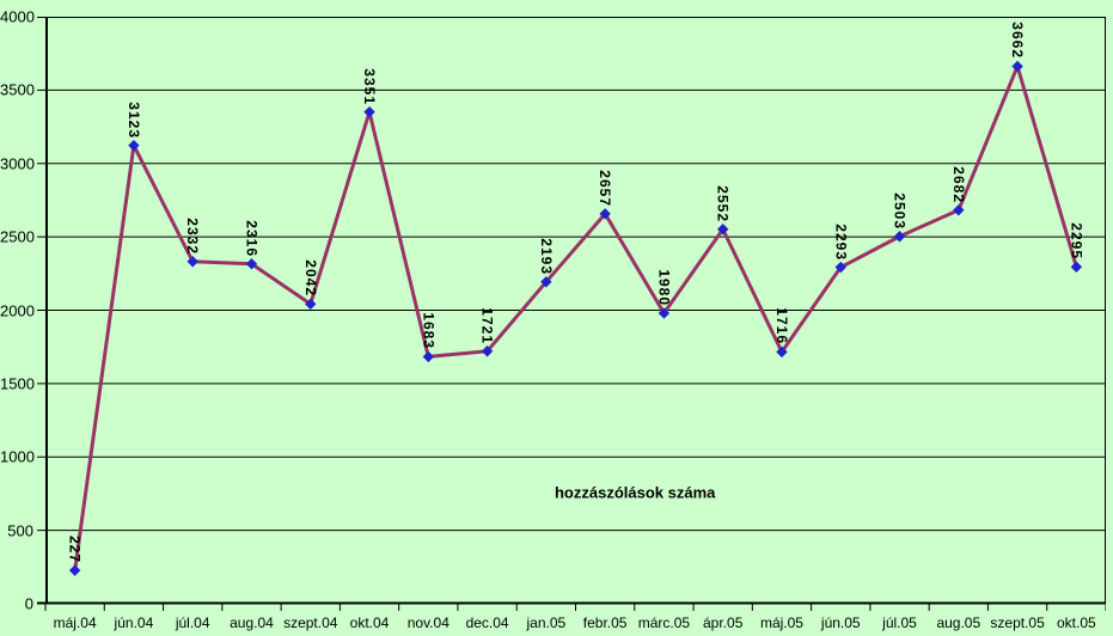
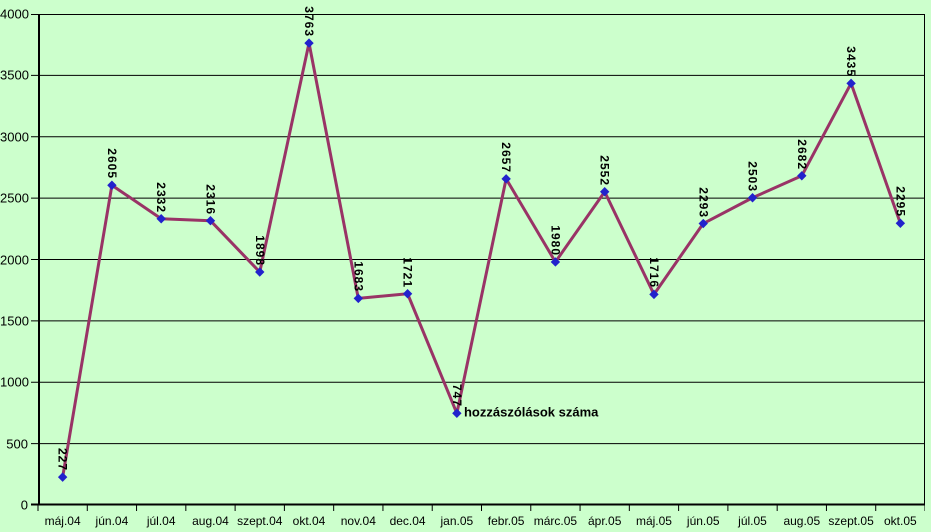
jún.04: 3123 -> 2605
szept.04: 2042 -> 1898
okt.04: 3351 -> 3763
jan.05: 2193 -> 747
szept.05: 3662 -> 3435
